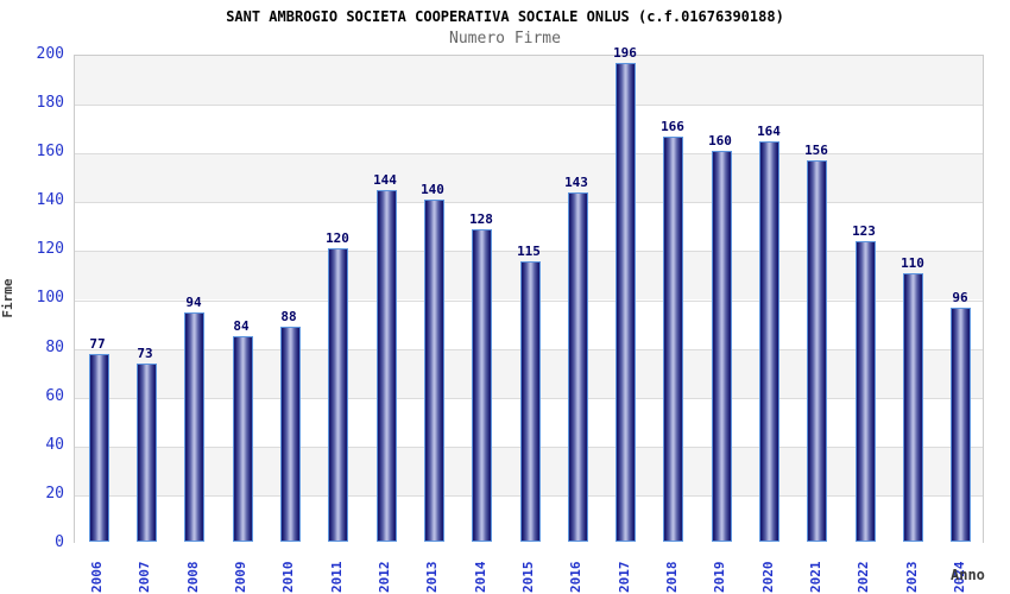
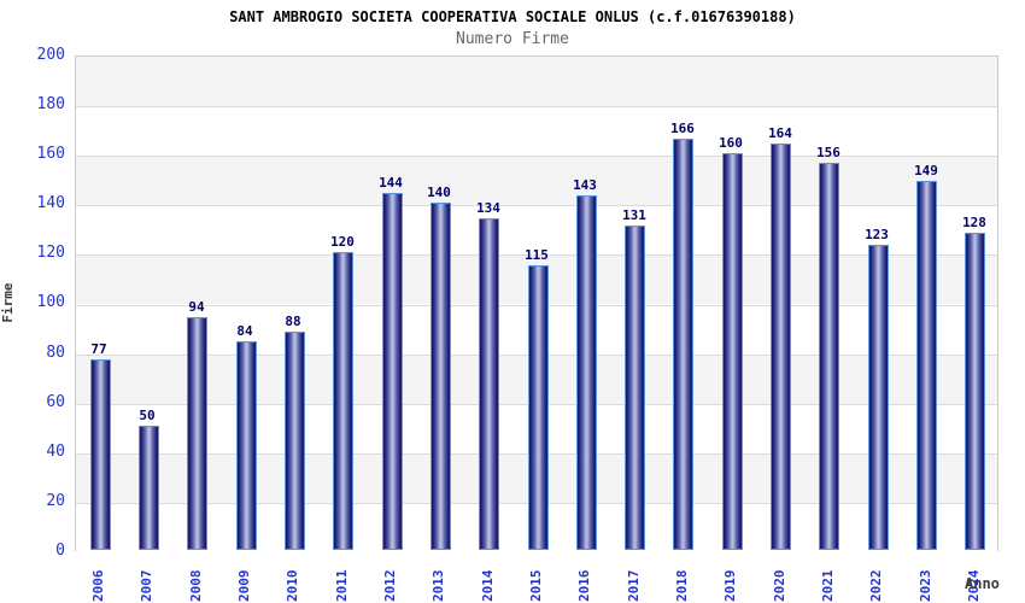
2007: 73 -> 50
2014: 128 -> 134
2017: 196 -> 131
2023: 110 -> 149
2024: 96 -> 128
